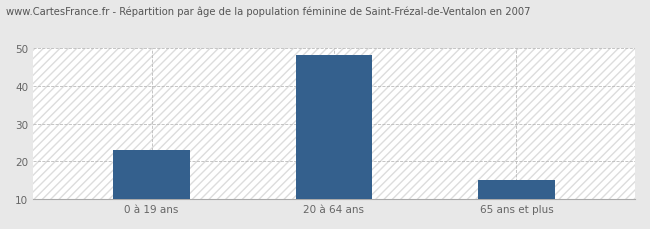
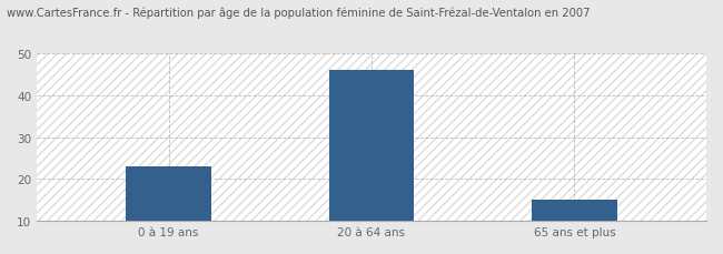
20 à 64 ans: 48 -> 46
